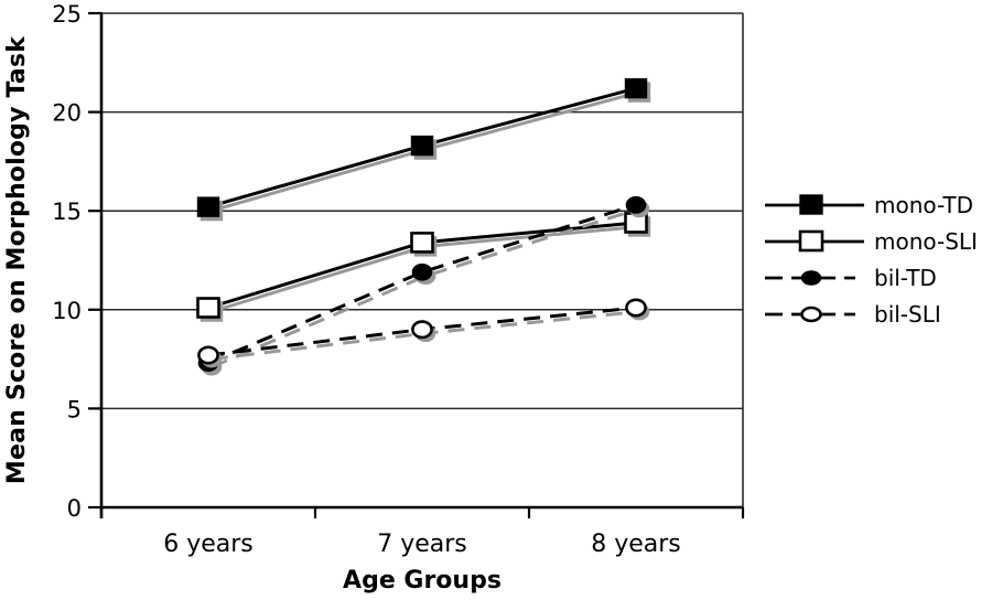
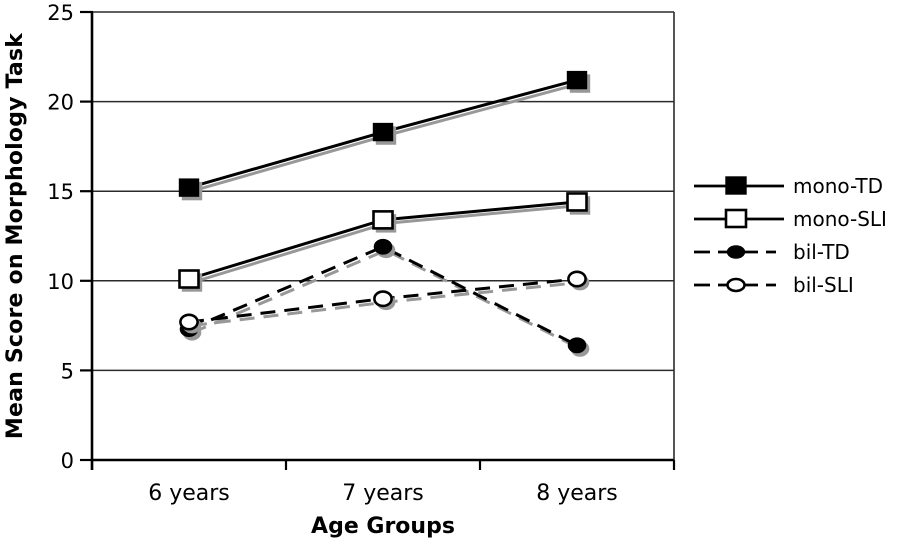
bil-TD/8 years: 15.3 -> 6.4
